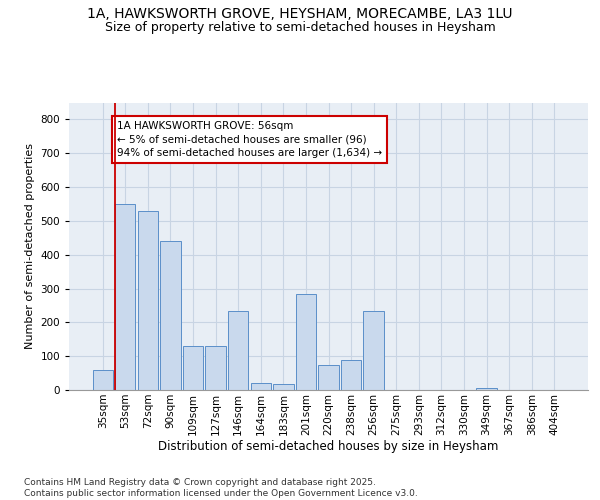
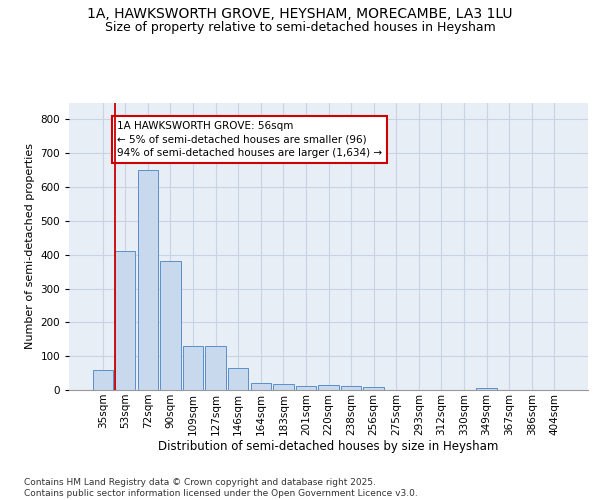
53sqm: 550 -> 410
72sqm: 530 -> 650
90sqm: 440 -> 380
146sqm: 235 -> 65
201sqm: 285 -> 12
220sqm: 75 -> 15
238sqm: 90 -> 12
256sqm: 235 -> 8
